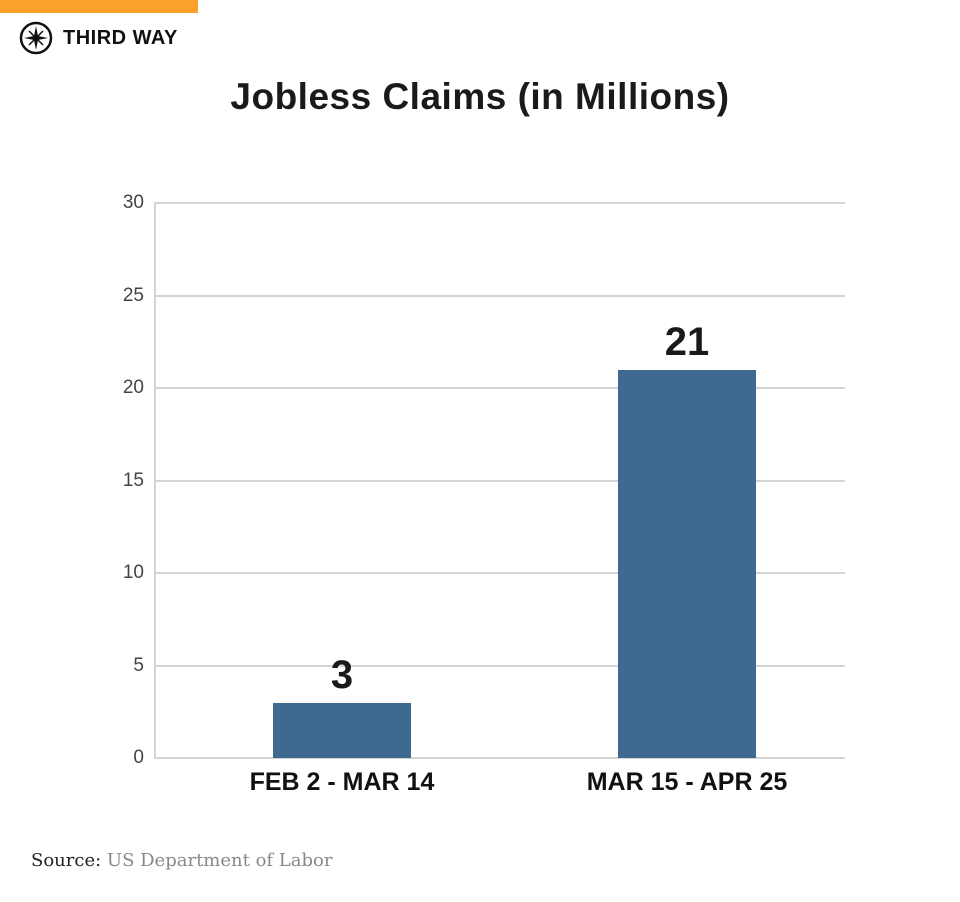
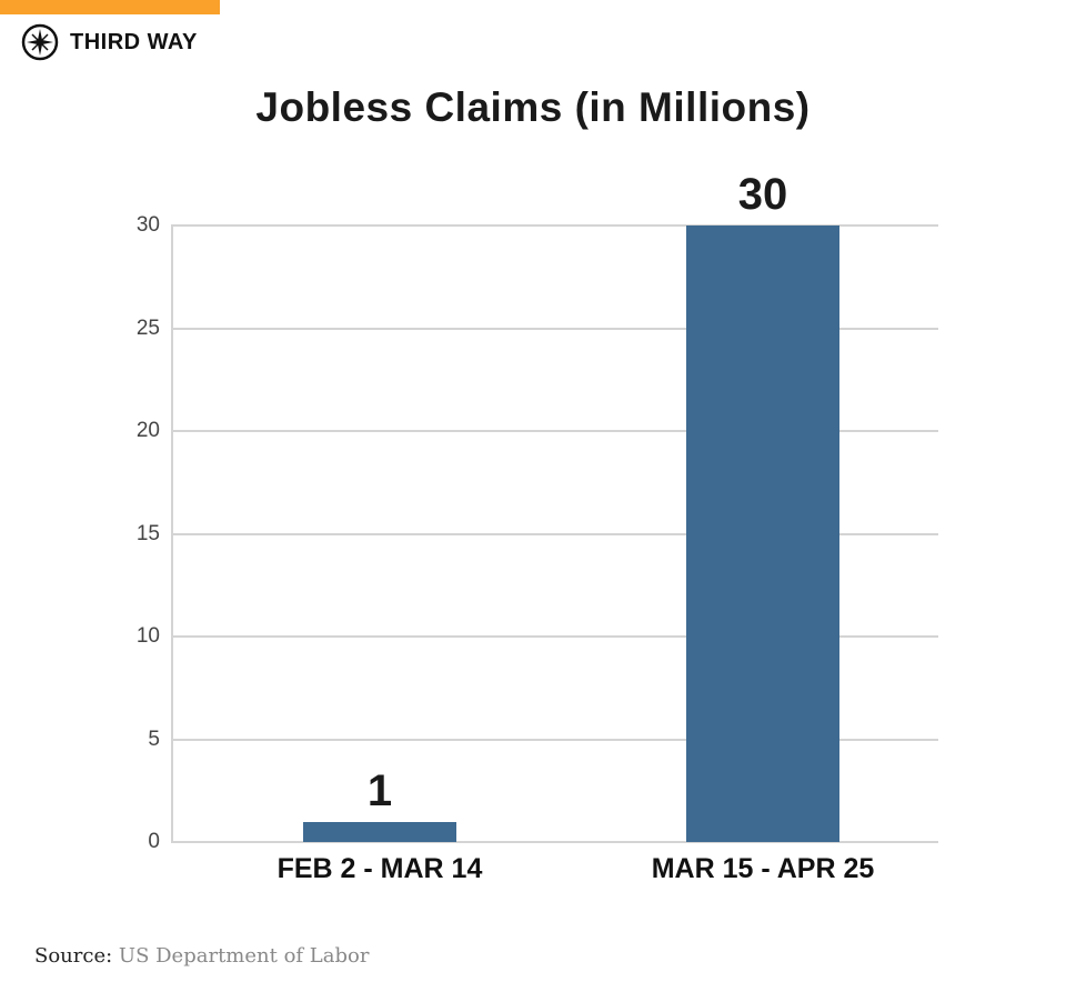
FEB 2 - MAR 14: 3 -> 1
MAR 15 - APR 25: 21 -> 30
